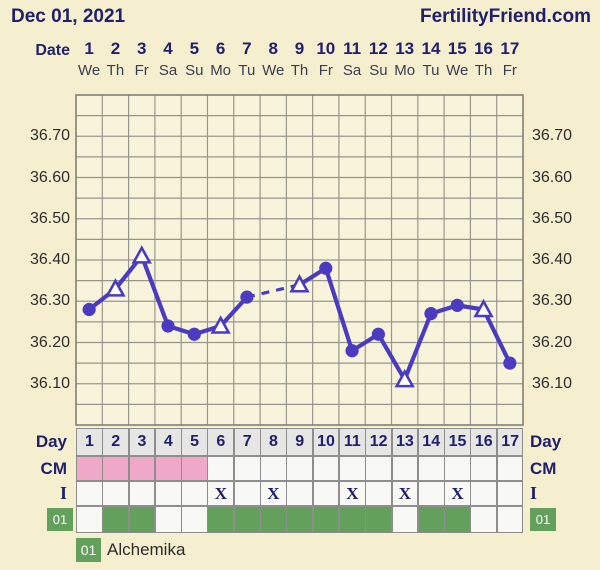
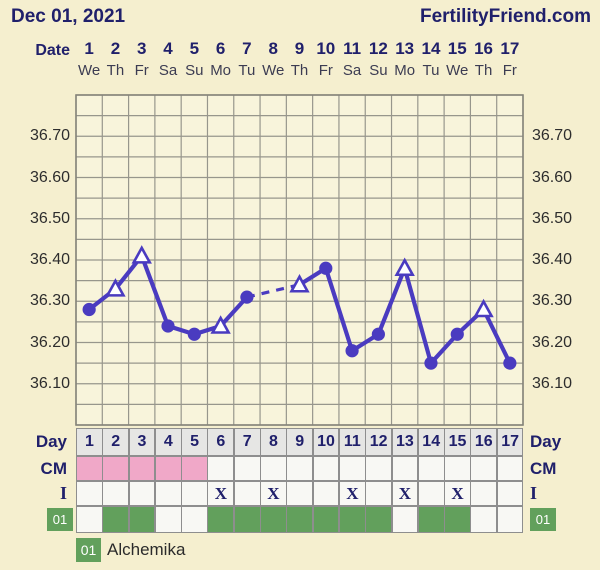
13: 36.11 -> 36.38
14: 36.27 -> 36.15
15: 36.29 -> 36.22
